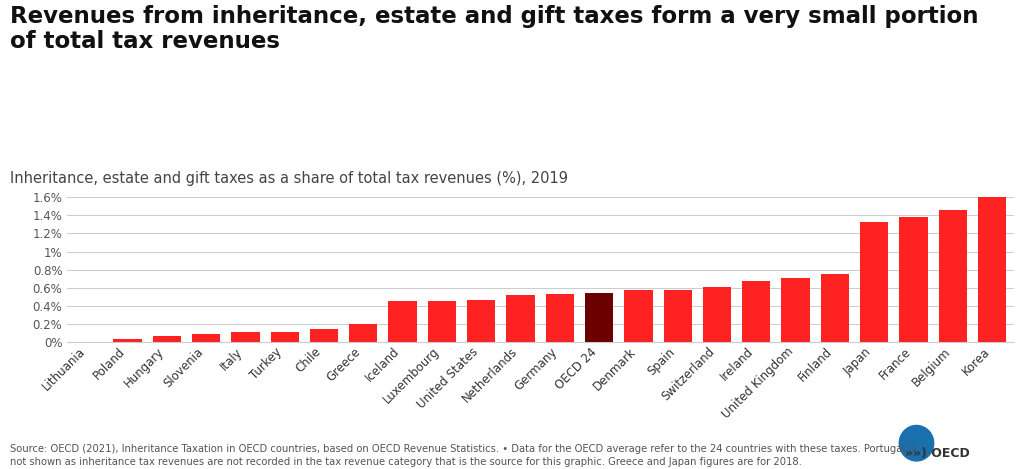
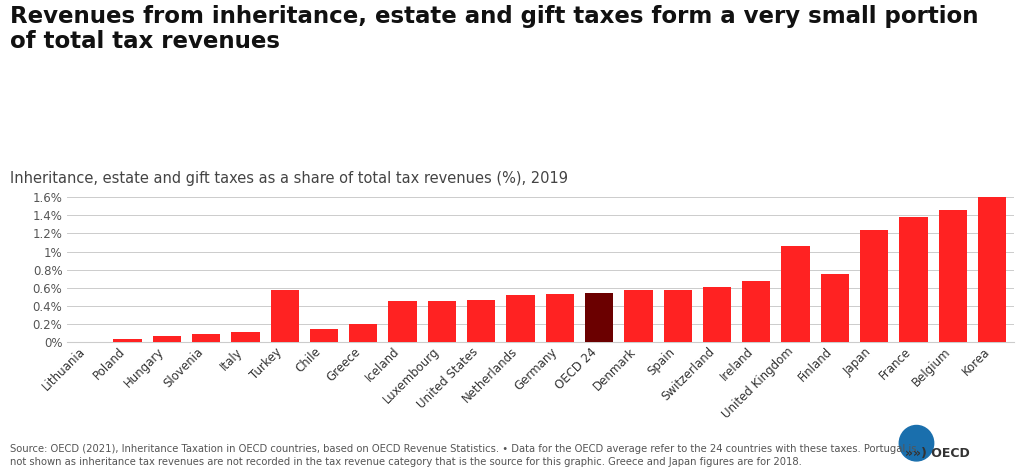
Turkey: 0.11% -> 0.58%
United Kingdom: 0.71% -> 1.06%
Japan: 1.33% -> 1.24%
